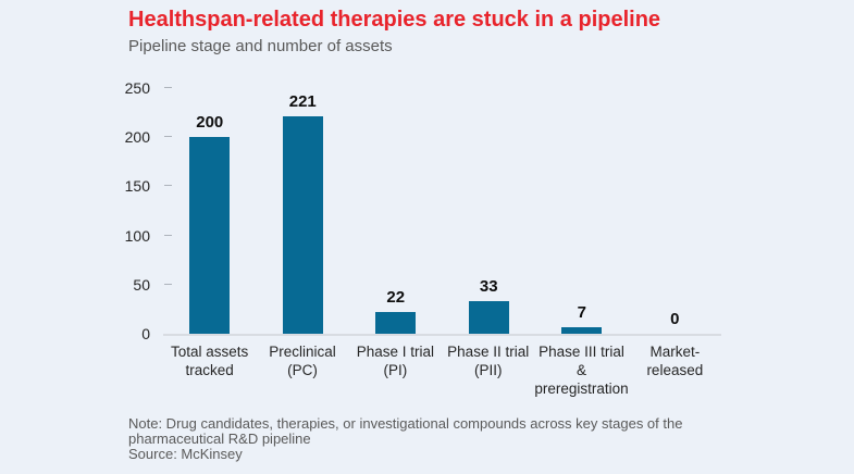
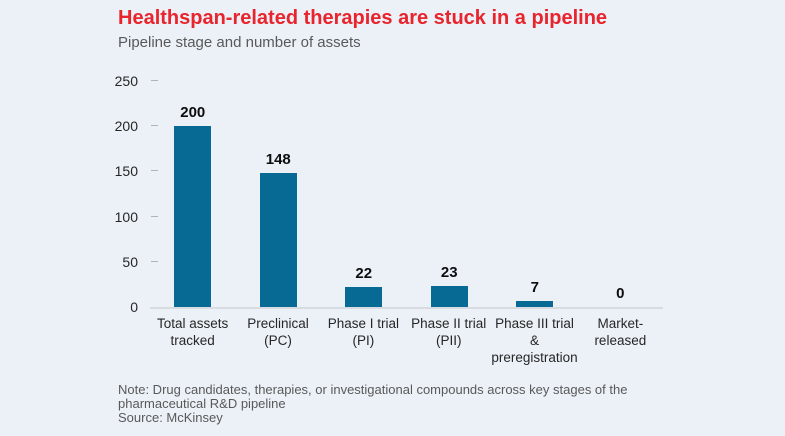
Preclinical (PC): 221 -> 148
Phase II trial (PII): 33 -> 23
